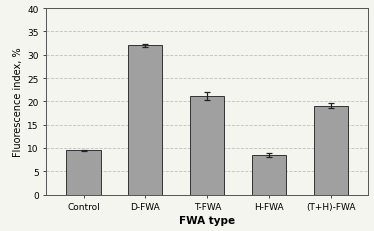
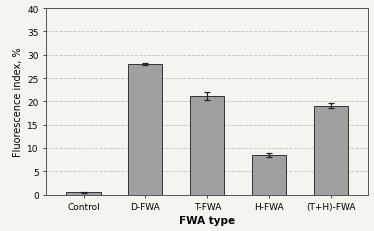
Control: 9.5 -> 0.5
D-FWA: 32.0 -> 28.0
